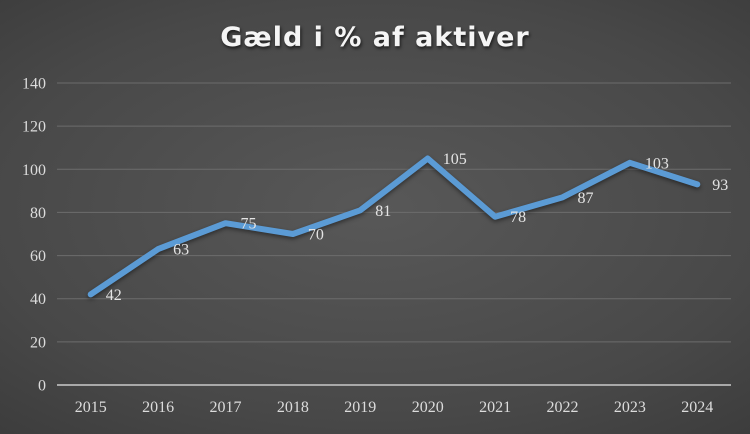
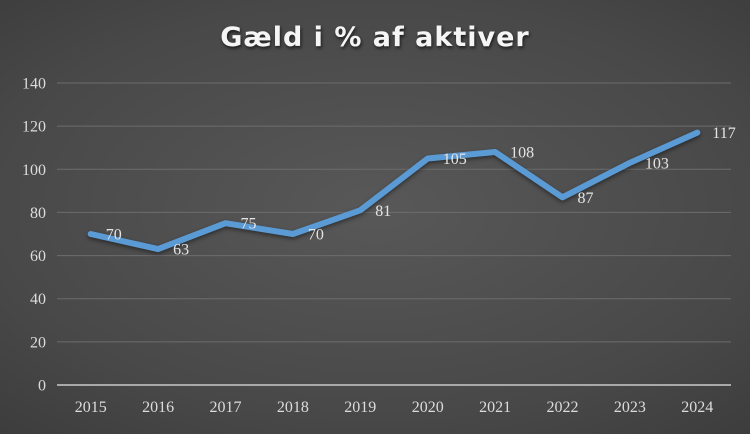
2015: 42 -> 70
2021: 78 -> 108
2024: 93 -> 117
